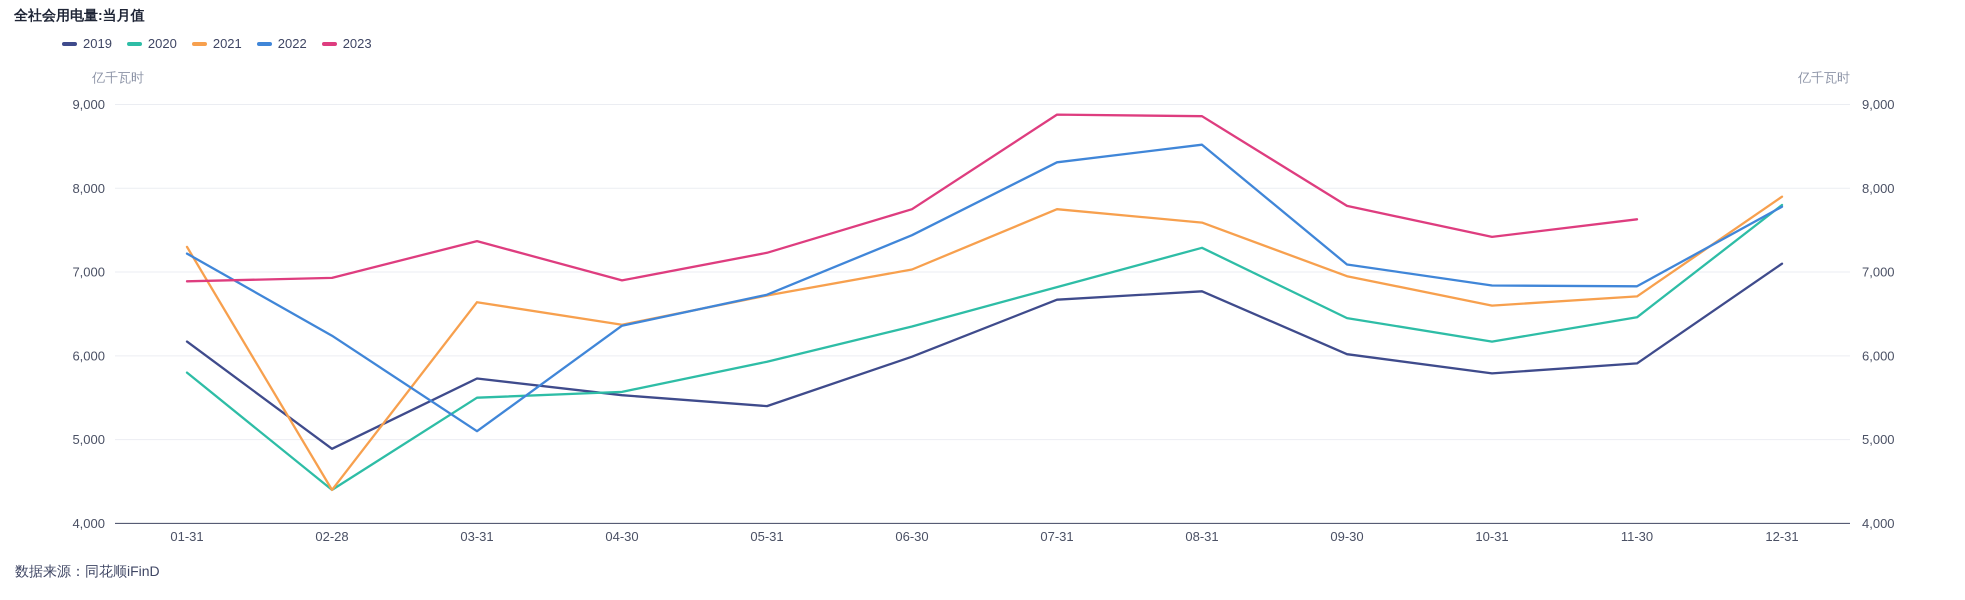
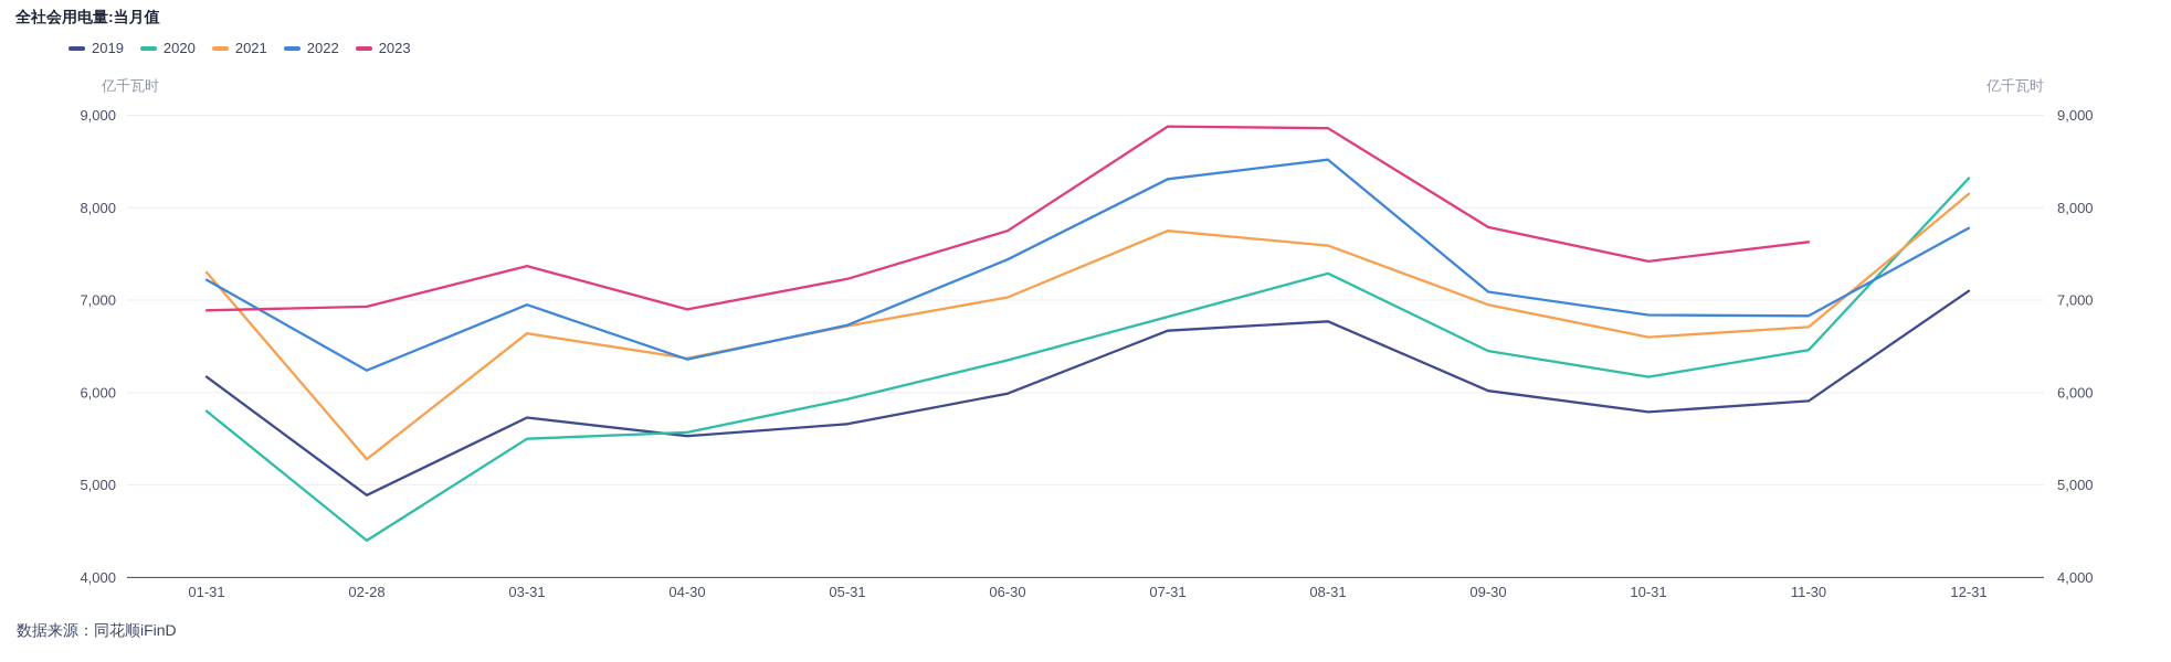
2021/02-28: 4400 -> 5300
2022/03-31: 5100 -> 7000
2019/05-31: 5400 -> 5700
2020/12-31: 7800 -> 8300
2021/12-31: 7900 -> 8200
